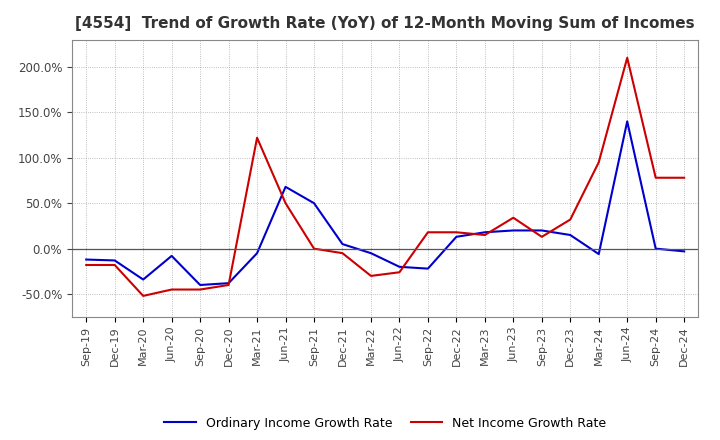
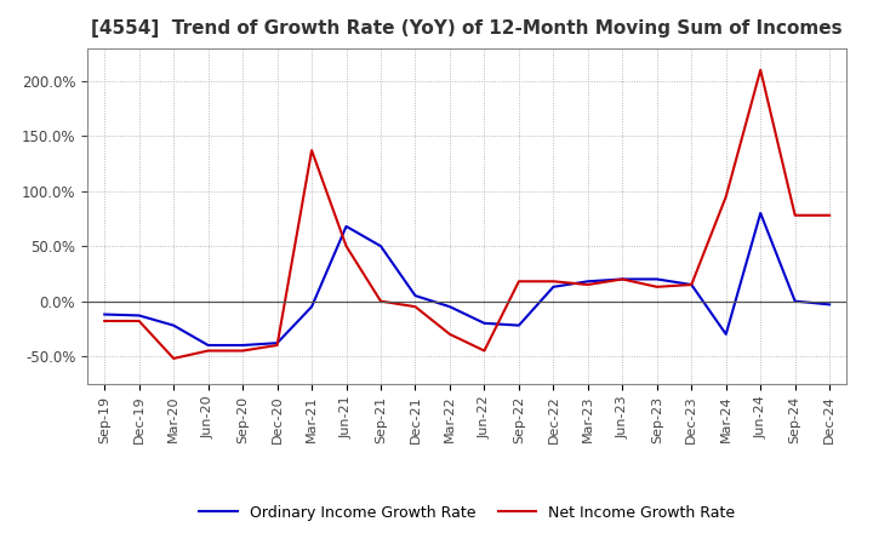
Ordinary Income Growth Rate/Mar-20: -34% -> -22%
Ordinary Income Growth Rate/Jun-20: -8% -> -40%
Net Income Growth Rate/Mar-21: 122% -> 137%
Net Income Growth Rate/Jun-22: -26% -> -45%
Net Income Growth Rate/Jun-23: 34% -> 20%
Net Income Growth Rate/Dec-23: 32% -> 15%
Ordinary Income Growth Rate/Mar-24: -6% -> -30%
Ordinary Income Growth Rate/Jun-24: 140% -> 80%
